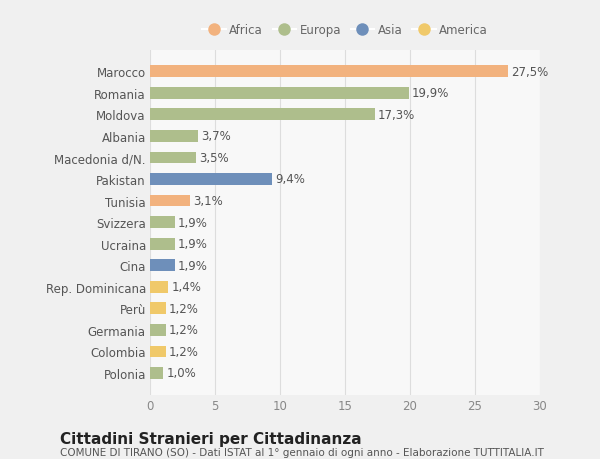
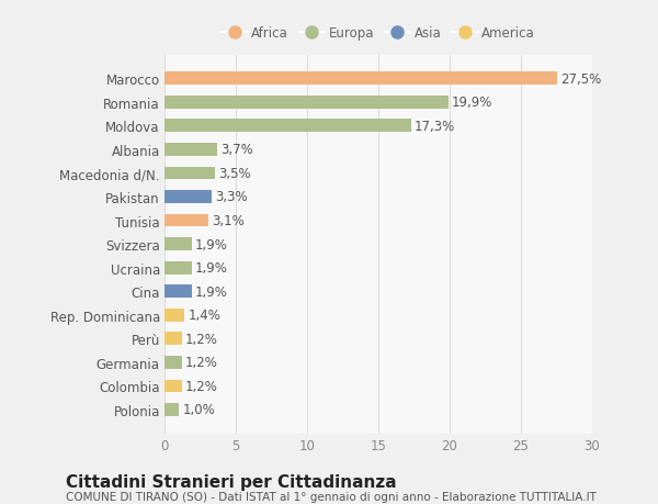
Pakistan: 9,4% -> 3,3%
